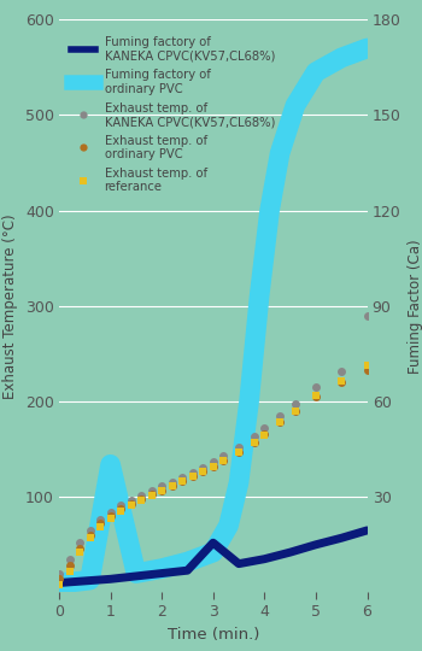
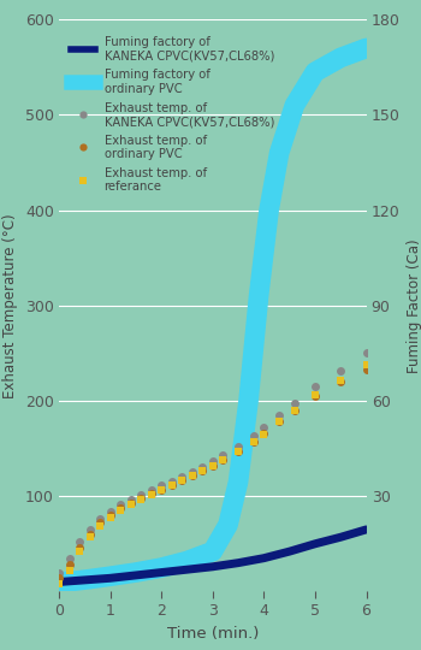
Fuming factory of ordinary PVC/1: 134 -> 16
Fuming factory of KANEKA CPVC(KV57,CL68%)/3: 52 -> 26
Exhaust temp. of KANEKA CPVC(KV57,CL68%)/6: 290 -> 250
